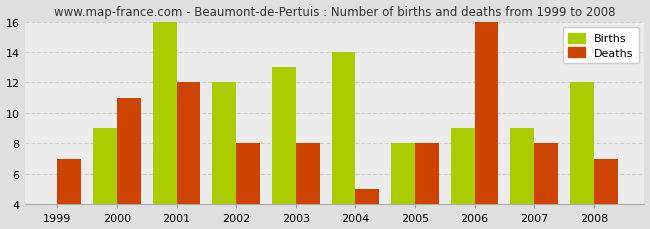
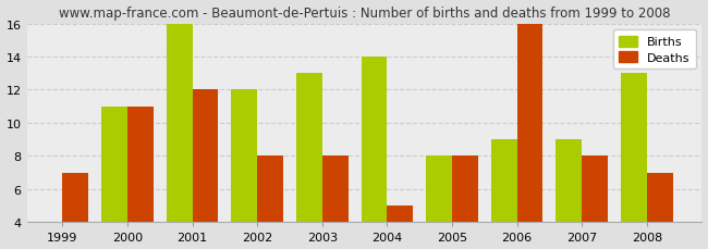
Births/2000: 9 -> 11
Births/2008: 12 -> 13
